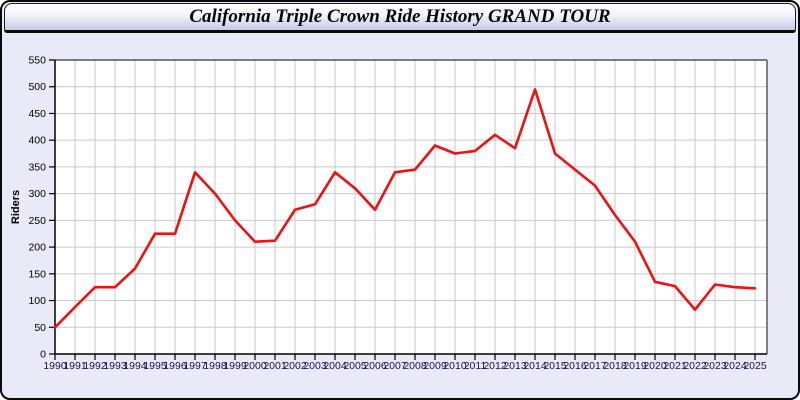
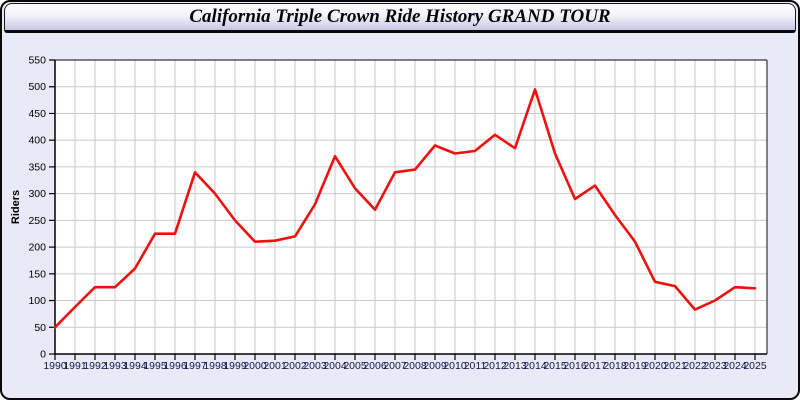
2002: 270 -> 220
2004: 340 -> 370
2016: 340 -> 290
2023: 130 -> 100
